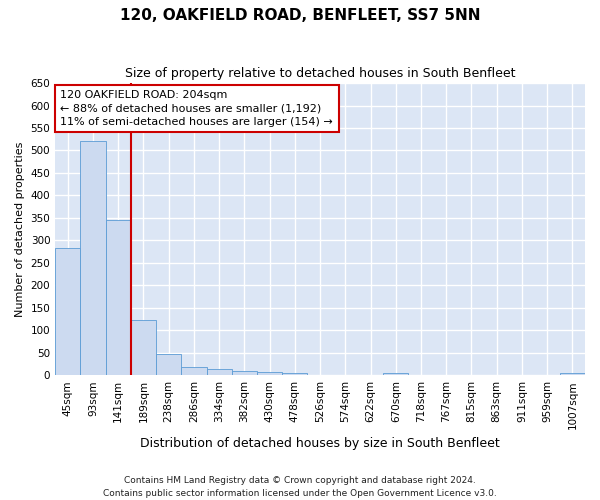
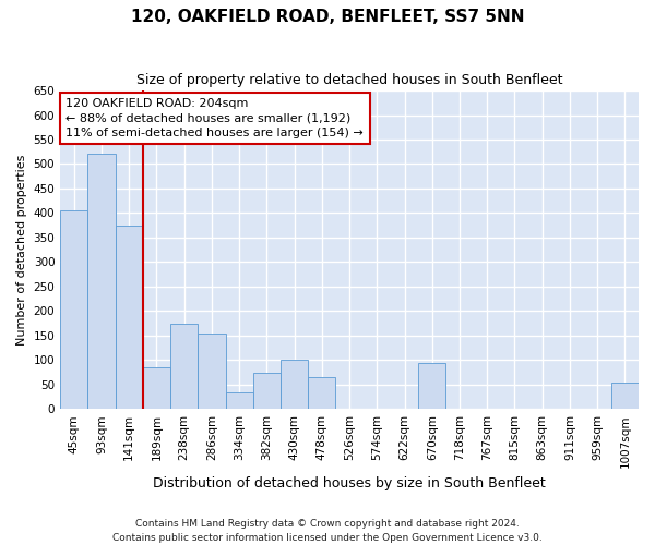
45sqm: 283 -> 405
141sqm: 345 -> 375
189sqm: 123 -> 85
238sqm: 48 -> 175
286sqm: 19 -> 155
334sqm: 13 -> 35
382sqm: 9 -> 75
430sqm: 7 -> 100
478sqm: 5 -> 65
670sqm: 5 -> 95
1007sqm: 5 -> 55
